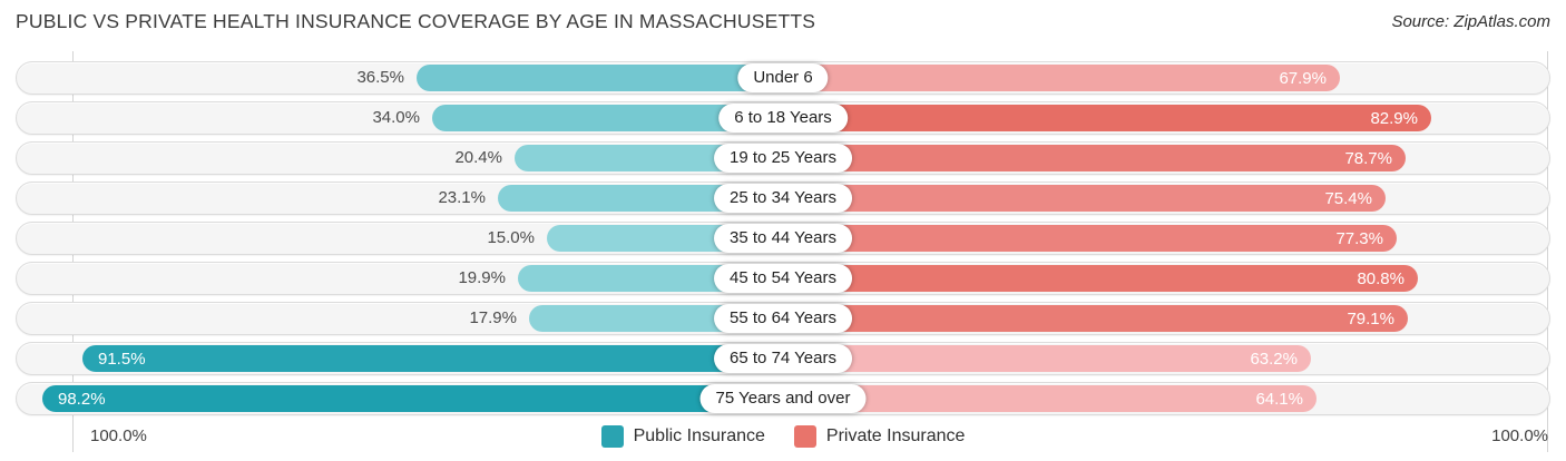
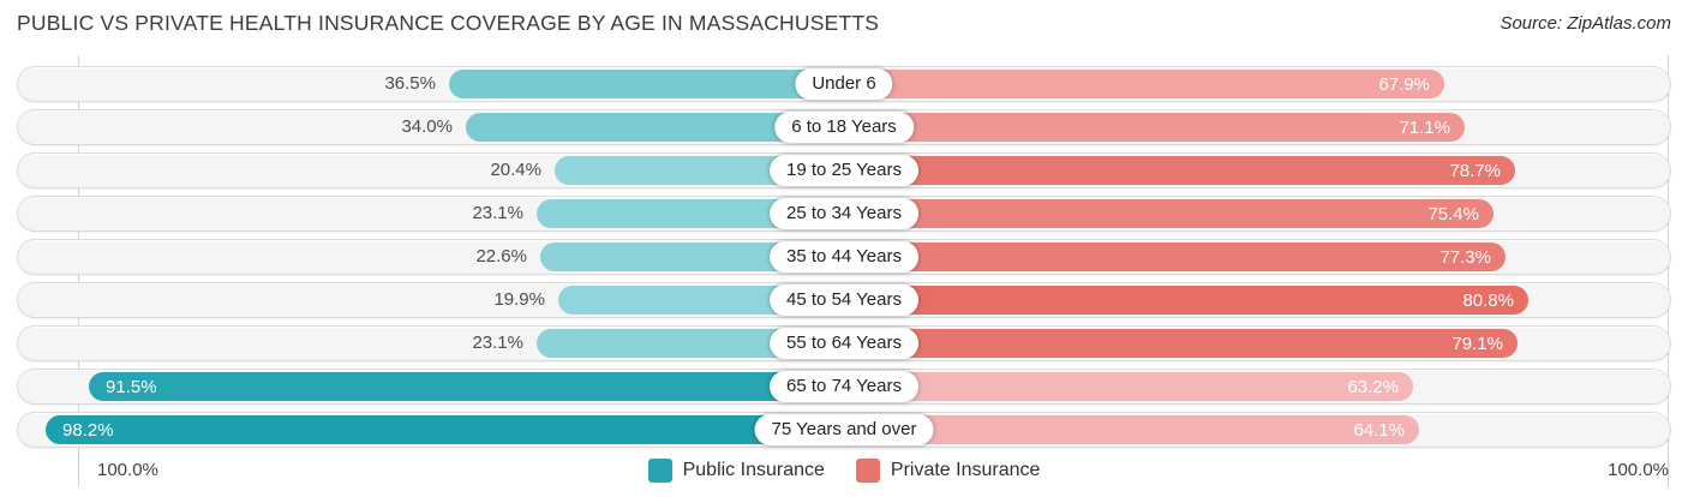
Private Insurance/6 to 18 Years: 82.9% -> 71.1%
Public Insurance/35 to 44 Years: 15.0% -> 22.6%
Public Insurance/55 to 64 Years: 17.9% -> 23.1%
